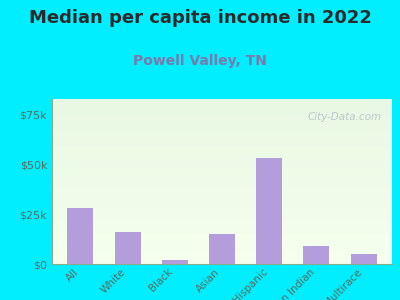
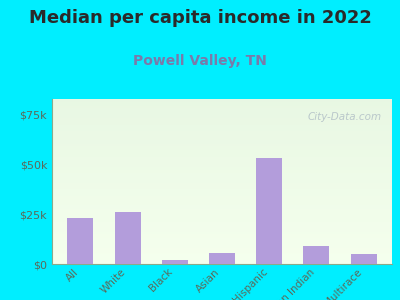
All: $28k -> $23k
White: $16k -> $26k
Asian: $15k -> $6k
